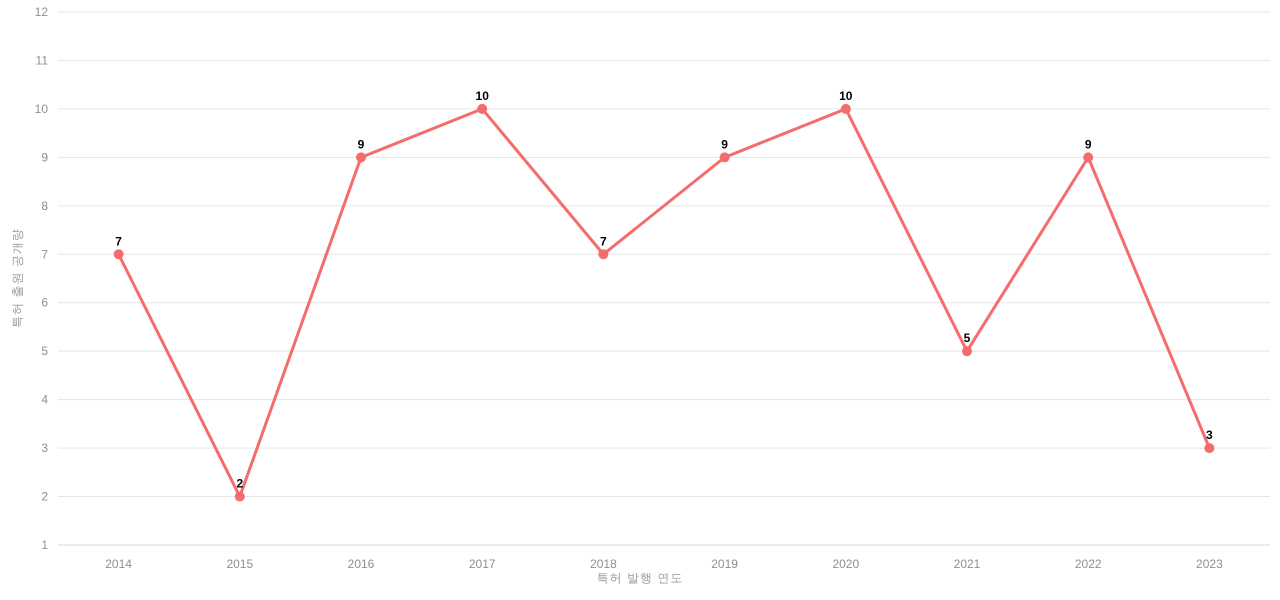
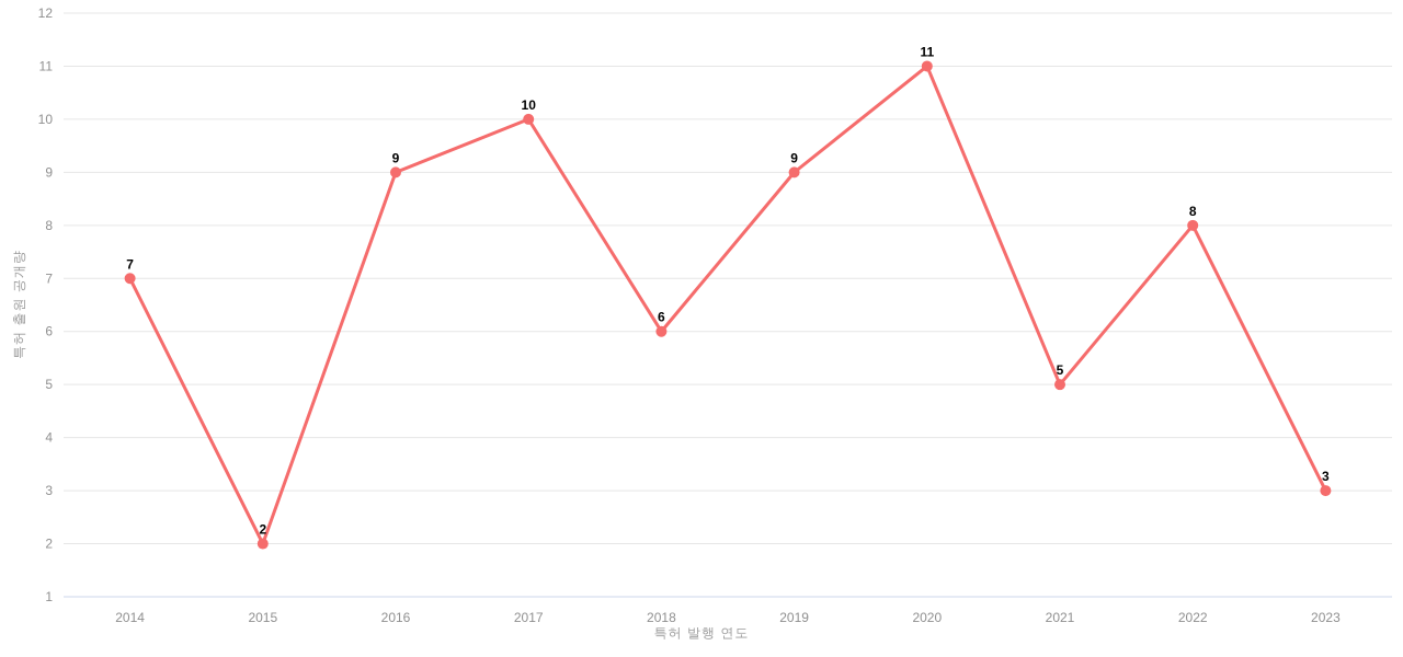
2018: 7 -> 6
2020: 10 -> 11
2022: 9 -> 8
